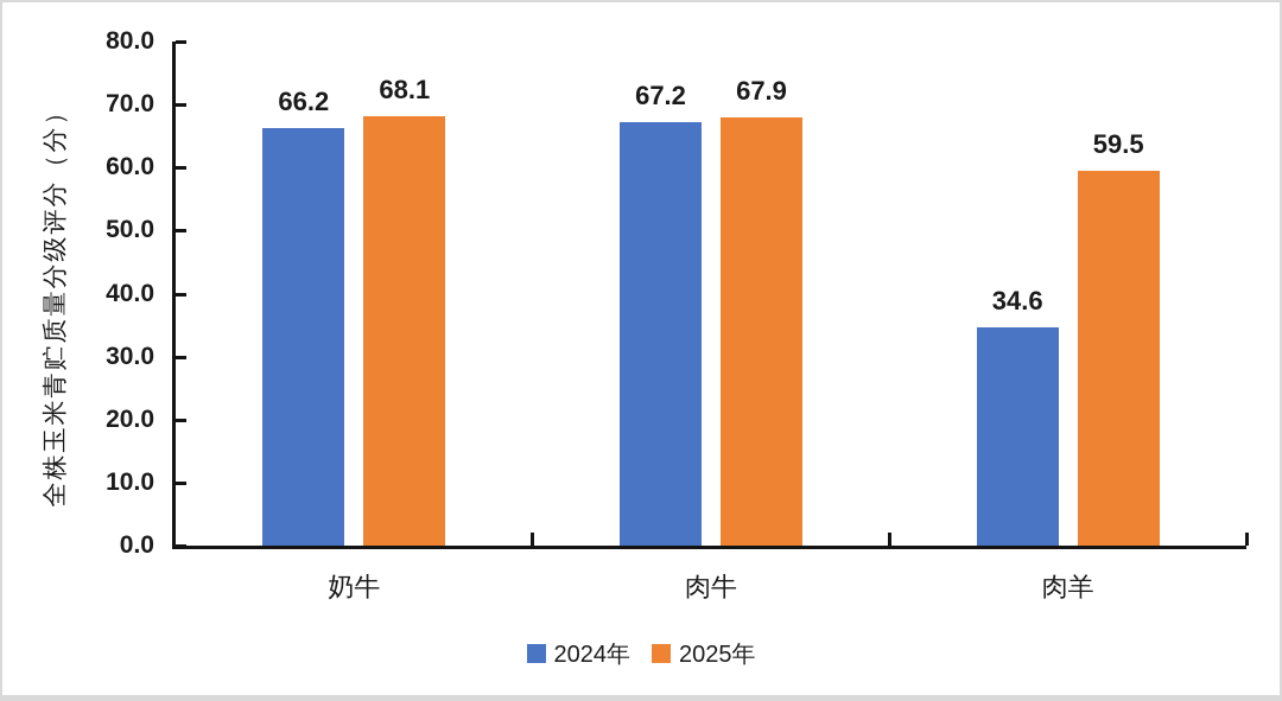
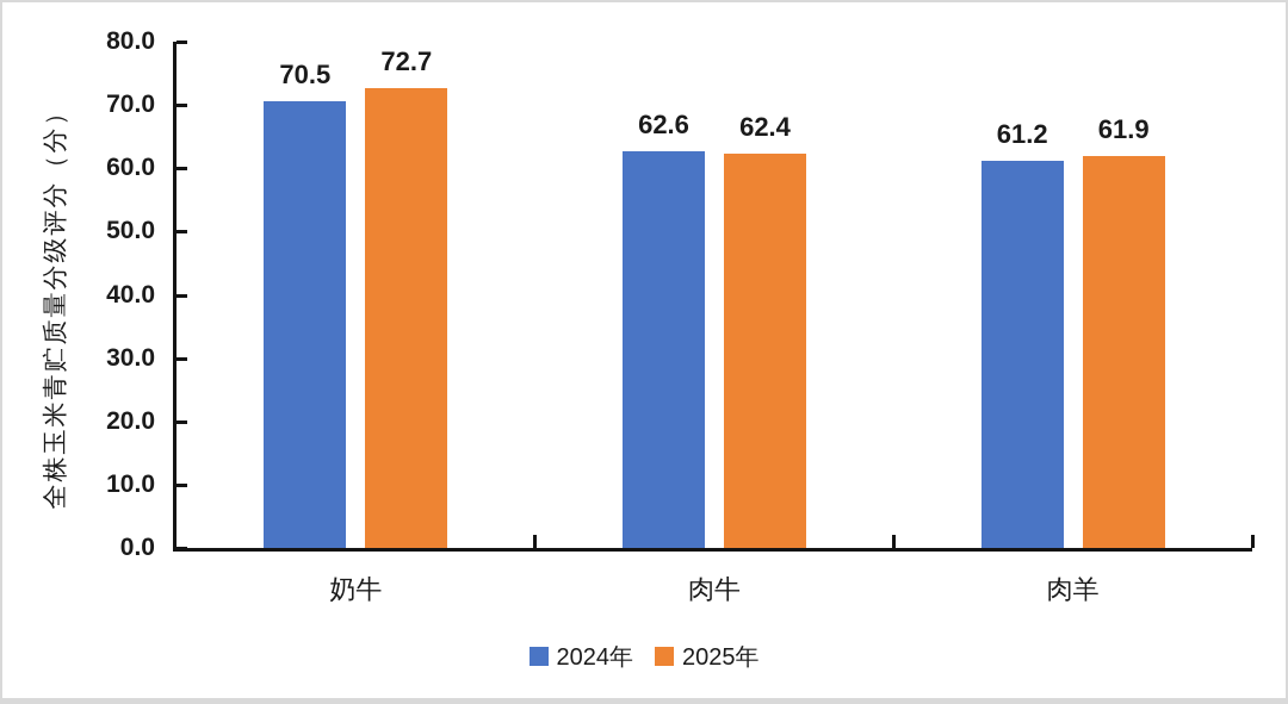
2024年/奶牛: 66.2 -> 70.5
2025年/奶牛: 68.1 -> 72.7
2024年/肉牛: 67.2 -> 62.6
2025年/肉牛: 67.9 -> 62.4
2024年/肉羊: 34.6 -> 61.2
2025年/肉羊: 59.5 -> 61.9
